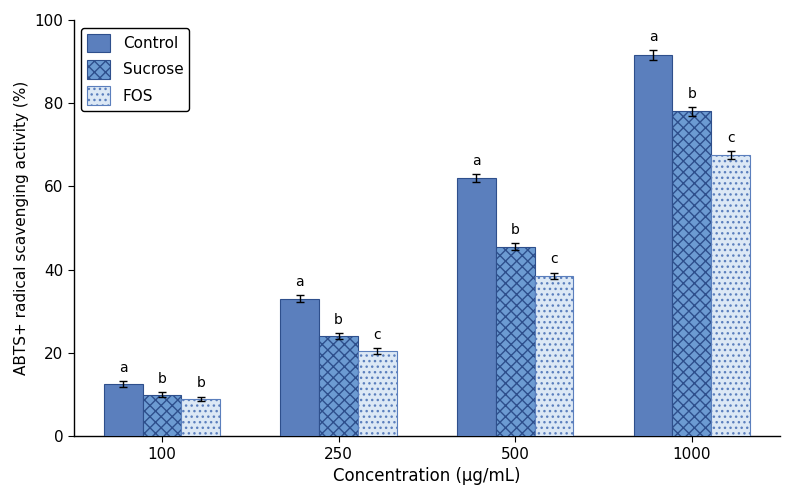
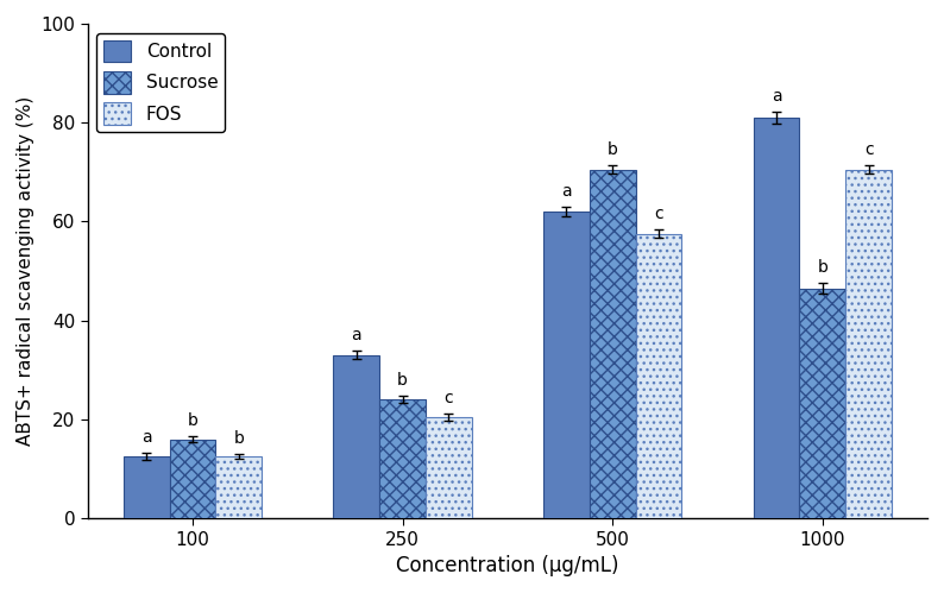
Sucrose/100: 10.0 -> 16.0
FOS/100: 9.0 -> 12.5
Sucrose/500: 45.5 -> 70.5
FOS/500: 38.5 -> 57.5
Control/1000: 91.5 -> 81.0
Sucrose/1000: 78.0 -> 46.5
FOS/1000: 67.5 -> 70.5
